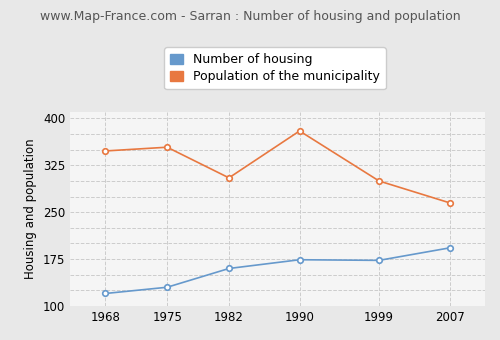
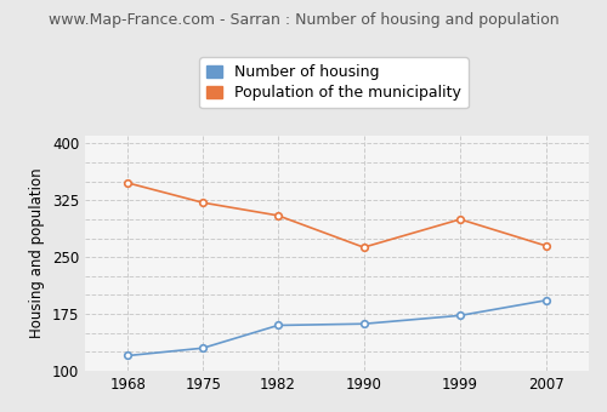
Population of the municipality/1975: 354 -> 322
Number of housing/1990: 174 -> 162
Population of the municipality/1990: 380 -> 263
